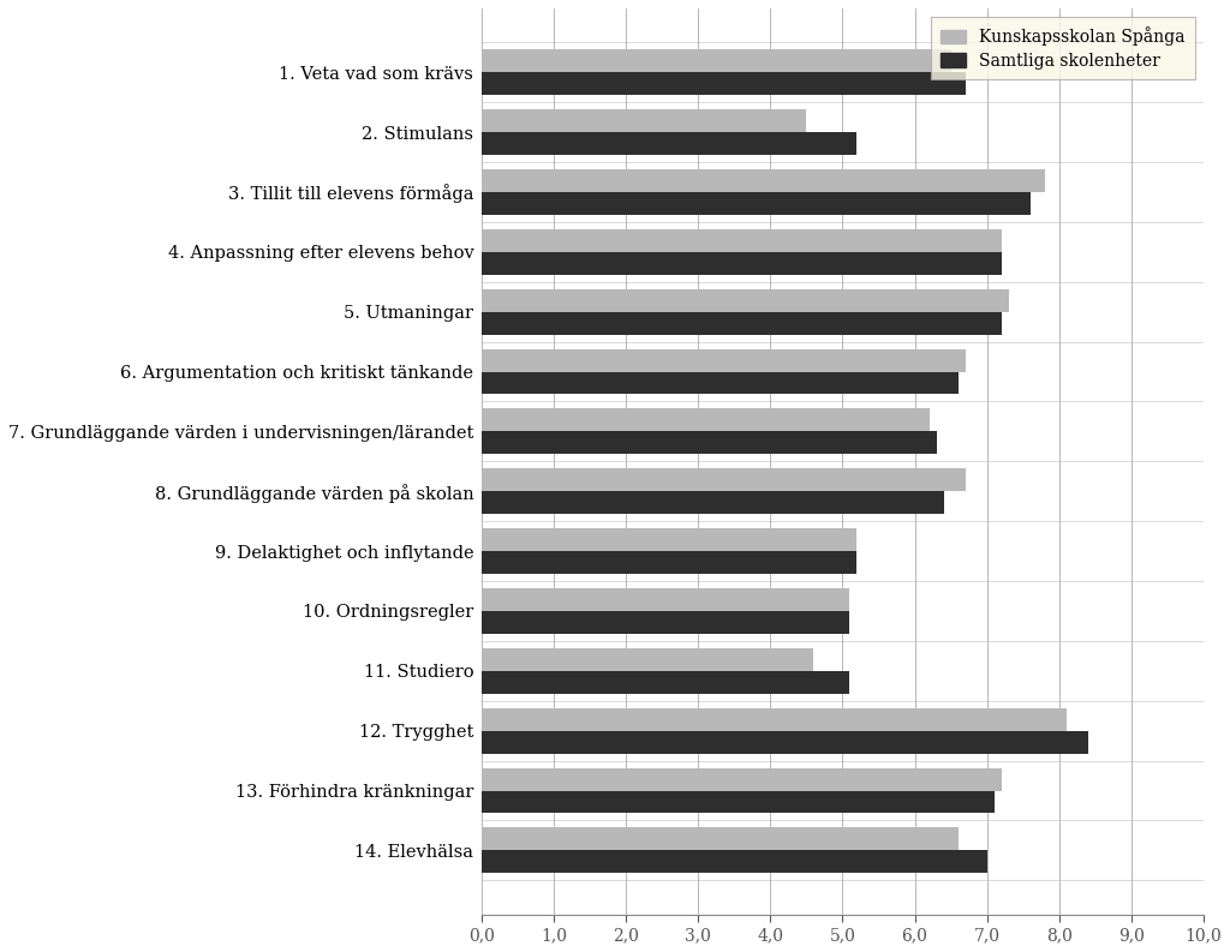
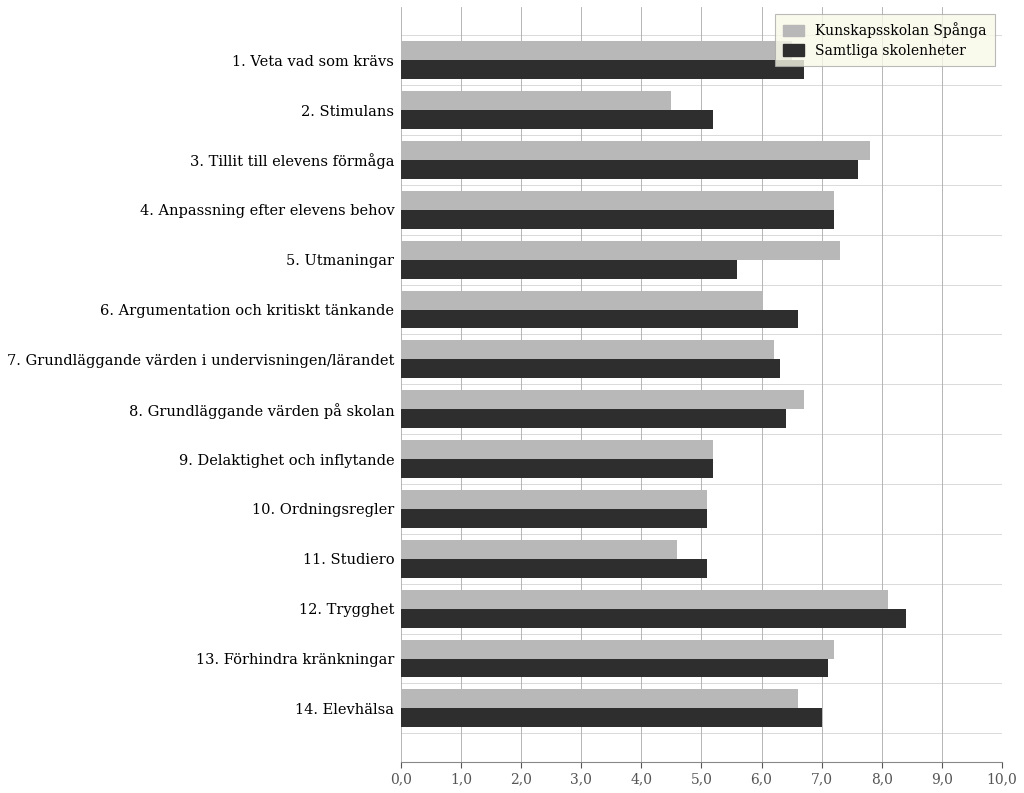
Samtliga skolenheter/5. Utmaningar: 7,2 -> 5,6
Kunskapsskolan Spånga/6. Argumentation och kritiskt tänkande: 6,7 -> 6,0
